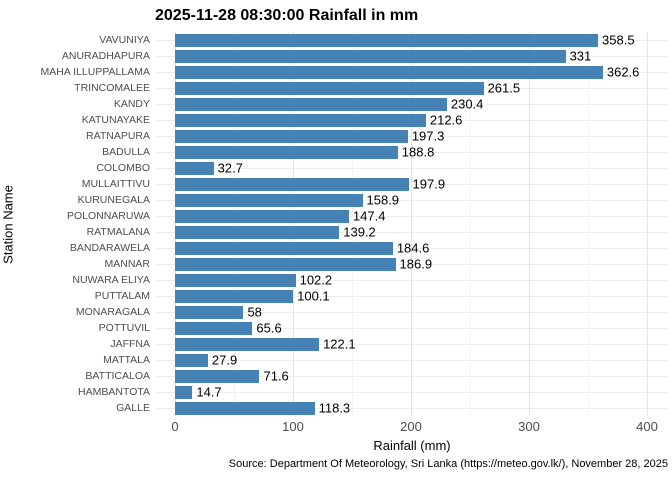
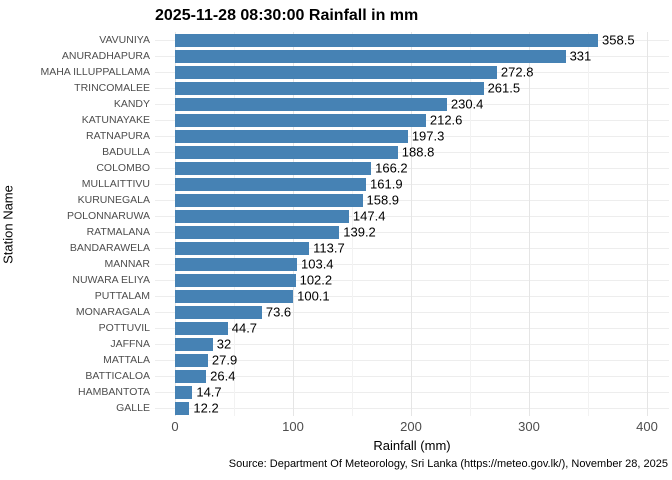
MAHA ILLUPPALLAMA: 362.6 -> 272.8
COLOMBO: 32.7 -> 166.2
MULLAITTIVU: 197.9 -> 161.9
BANDARAWELA: 184.6 -> 113.7
MANNAR: 186.9 -> 103.4
MONARAGALA: 58 -> 73.6
POTTUVIL: 65.6 -> 44.7
JAFFNA: 122.1 -> 32
BATTICALOA: 71.6 -> 26.4
GALLE: 118.3 -> 12.2
